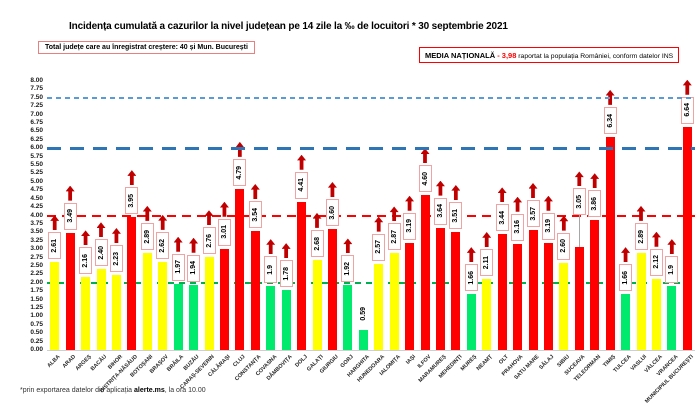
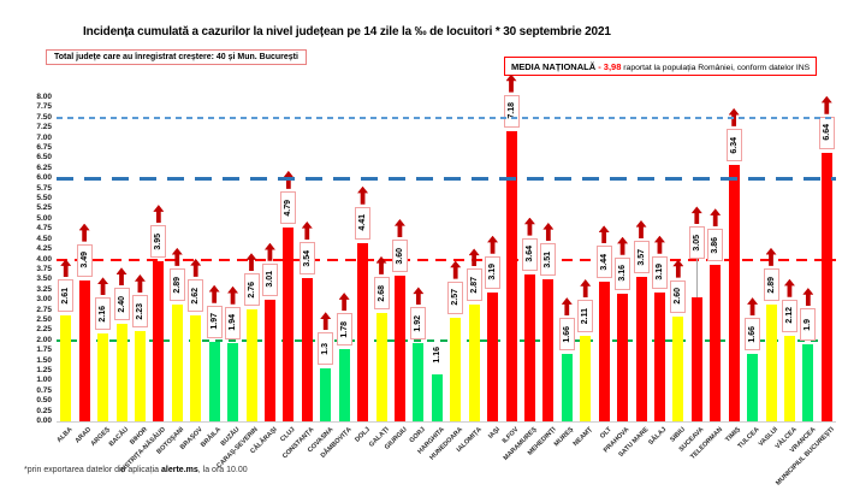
COVASNA: 1.9 -> 1.3
HARGHITA: 0.59 -> 1.16
ILFOV: 4.60 -> 7.18
